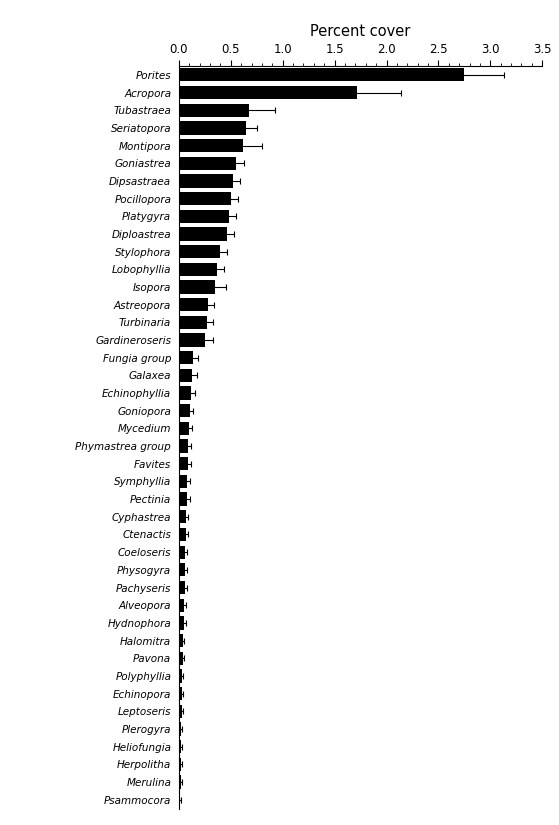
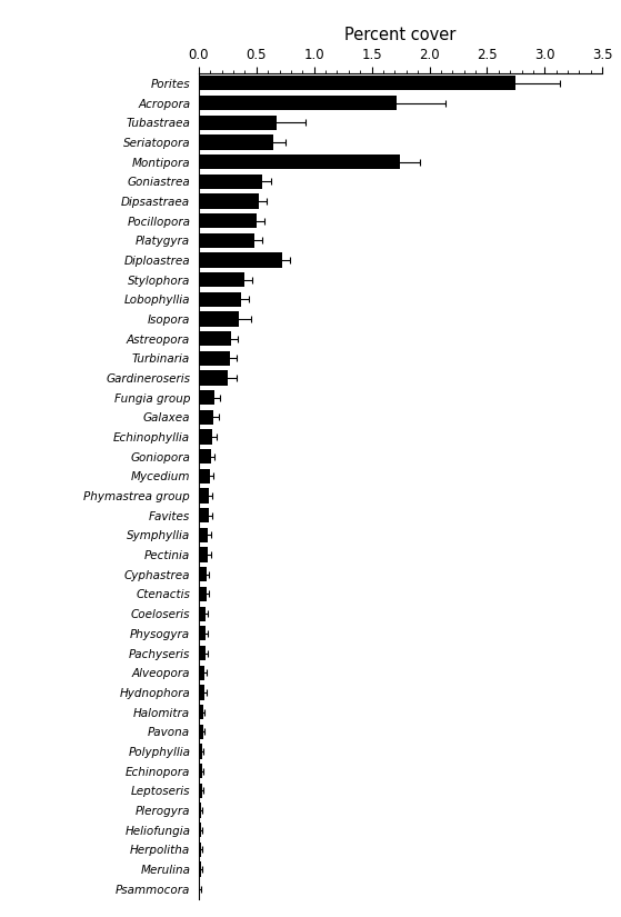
Montipora: 0.62 -> 1.74
Diploastrea: 0.46 -> 0.72
